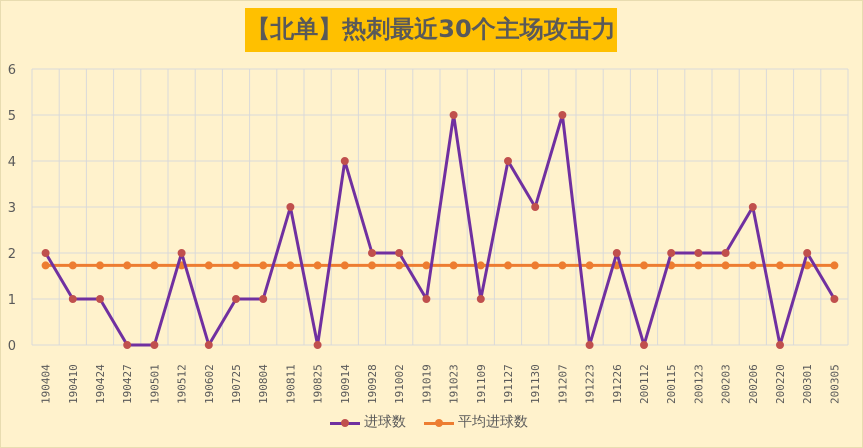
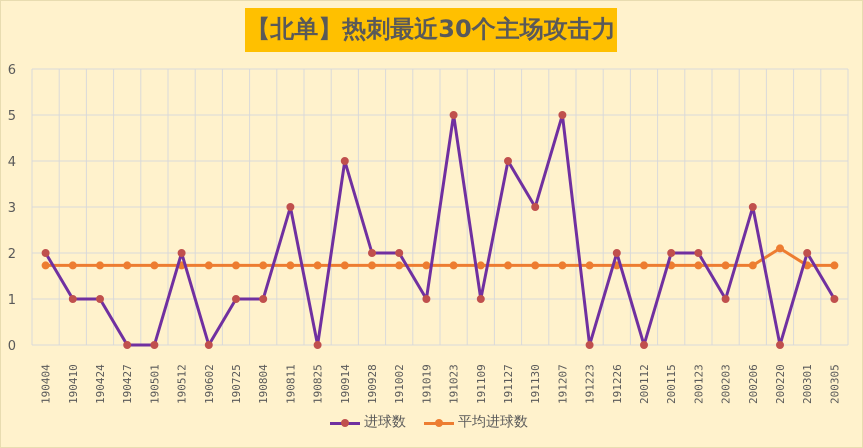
进球数/200203: 2 -> 1
平均进球数/200220: 1.7 -> 2.1
